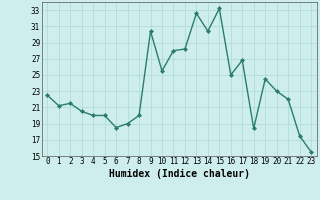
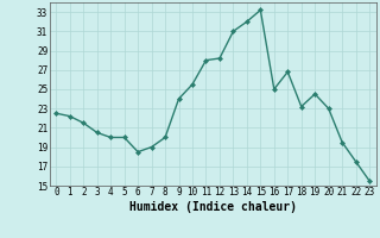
1: 21.2 -> 22.2
9: 30.4 -> 24.0
13: 32.6 -> 31.0
14: 30.4 -> 32.0
18: 18.4 -> 23.2
21: 22.0 -> 19.5
